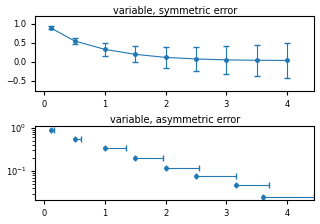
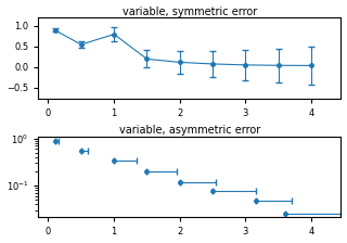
variable, symmetric error/1: 0.33 -> 0.80
